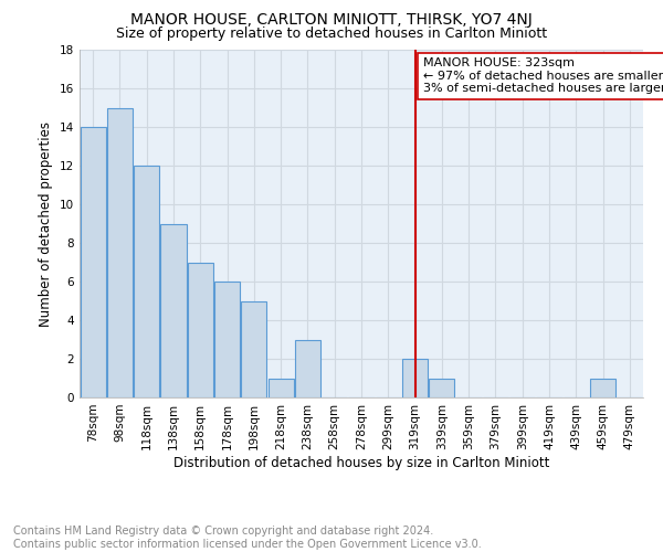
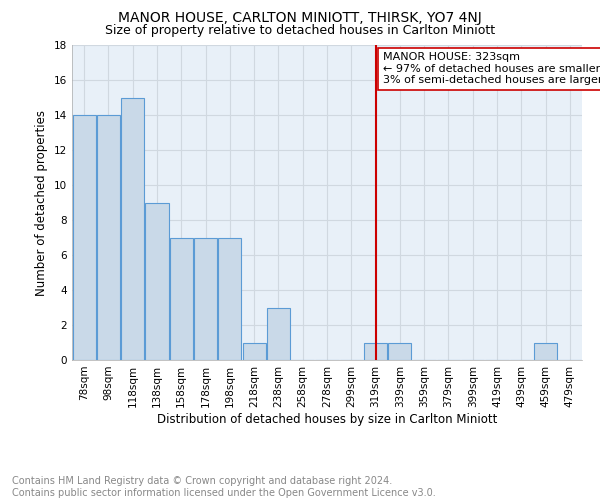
98sqm: 15 -> 14
118sqm: 12 -> 15
178sqm: 6 -> 7
198sqm: 5 -> 7
319sqm: 2 -> 1
